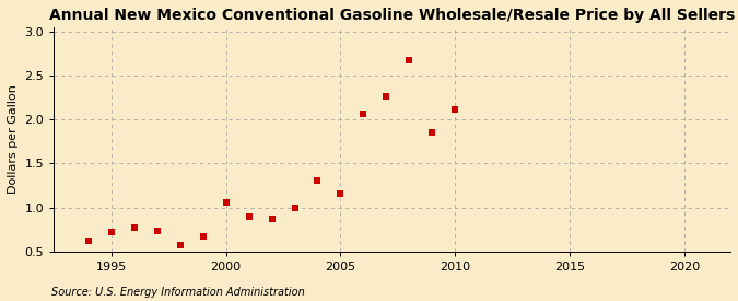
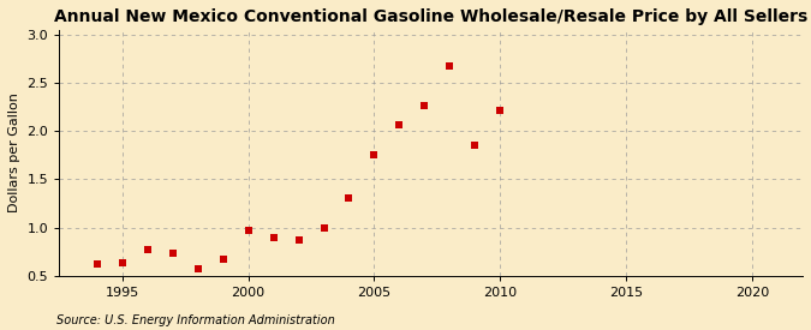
1995: 0.72 -> 0.64
2000: 1.06 -> 0.97
2005: 1.16 -> 1.76
2010: 2.12 -> 2.21
